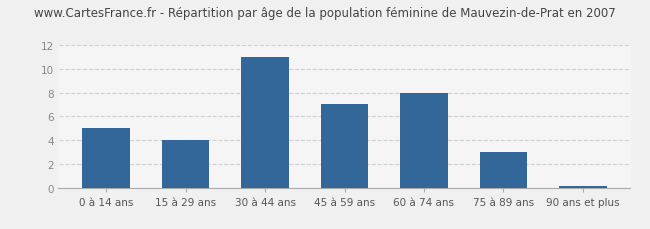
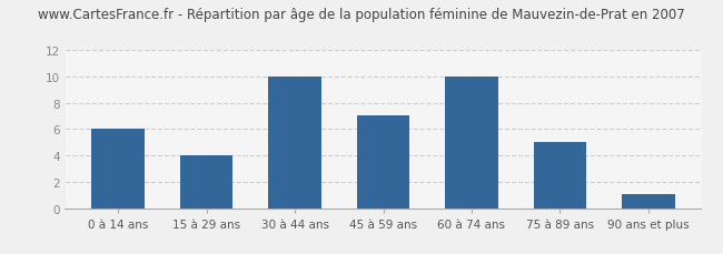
0 à 14 ans: 5.0 -> 6.0
30 à 44 ans: 11.0 -> 10.0
60 à 74 ans: 8.0 -> 10.0
75 à 89 ans: 3.0 -> 5.0
90 ans et plus: 0.1 -> 1.1
